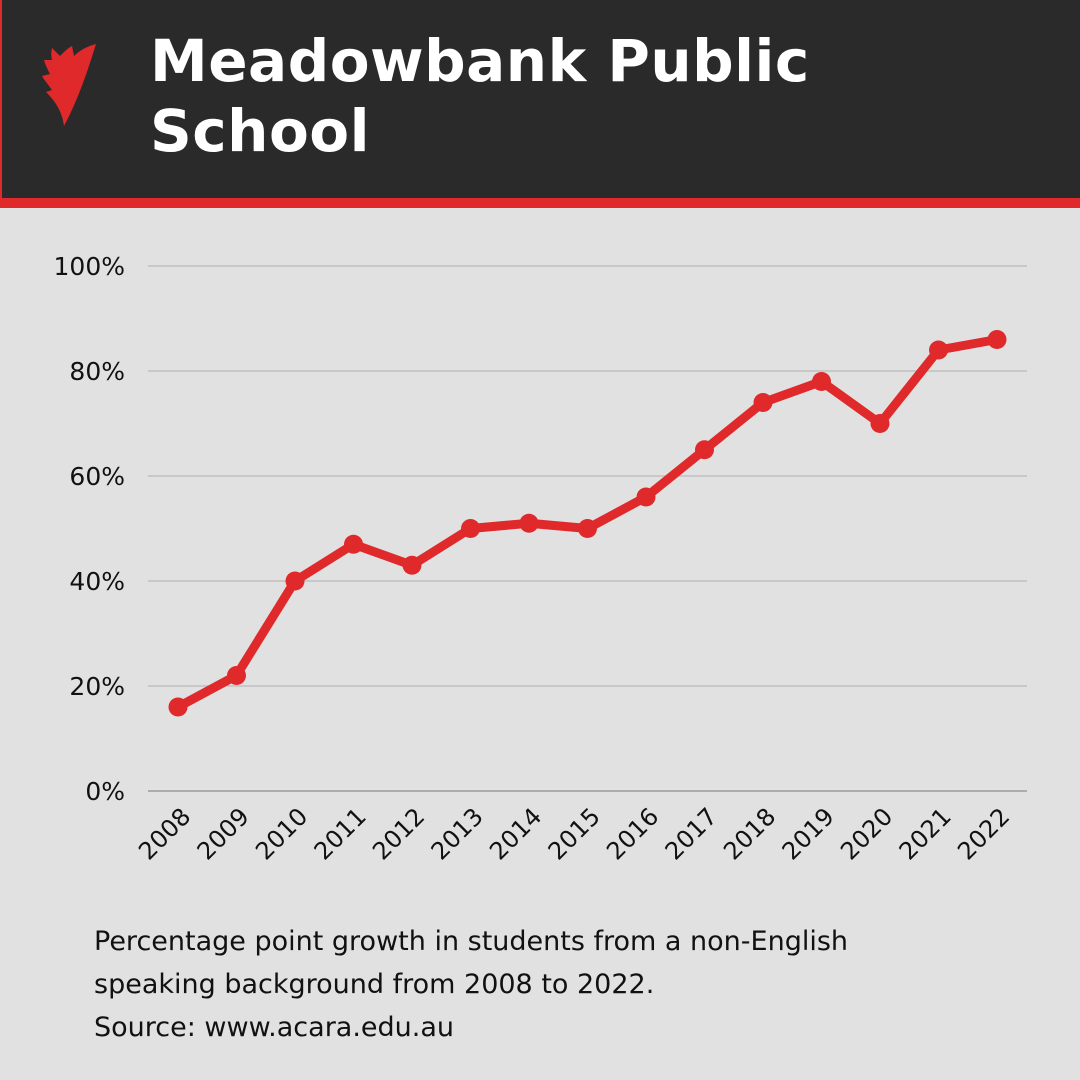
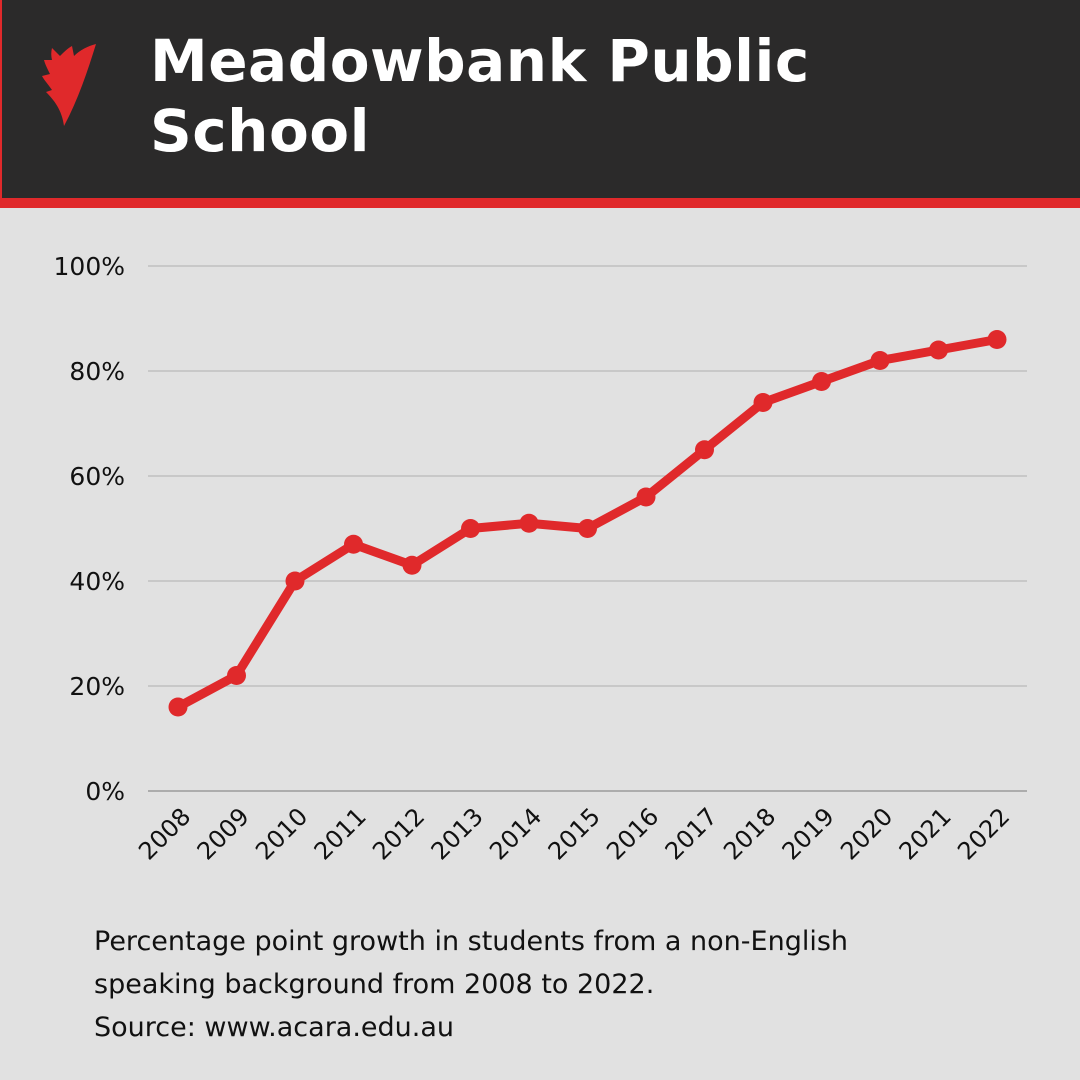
2020: 70% -> 82%
